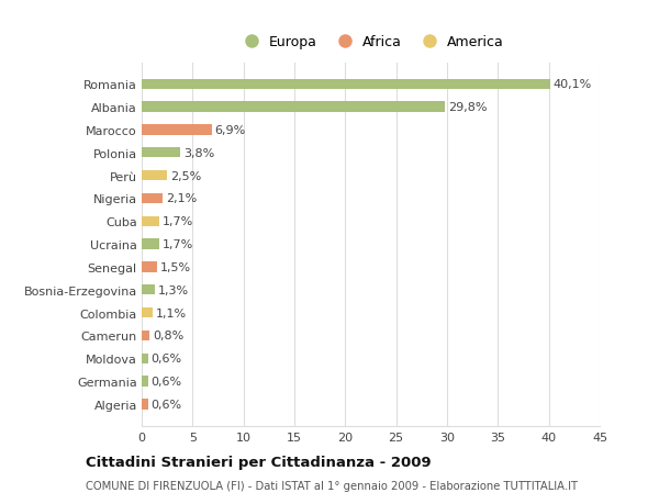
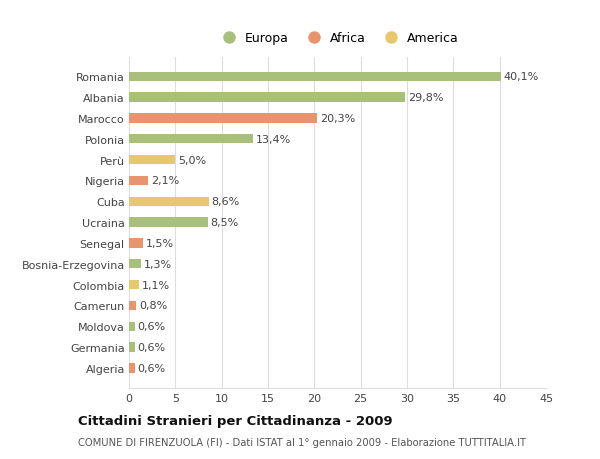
Marocco: 6,9% -> 20,3%
Polonia: 3,8% -> 13,4%
Perù: 2,5% -> 5,0%
Cuba: 1,7% -> 8,6%
Ucraina: 1,7% -> 8,5%
